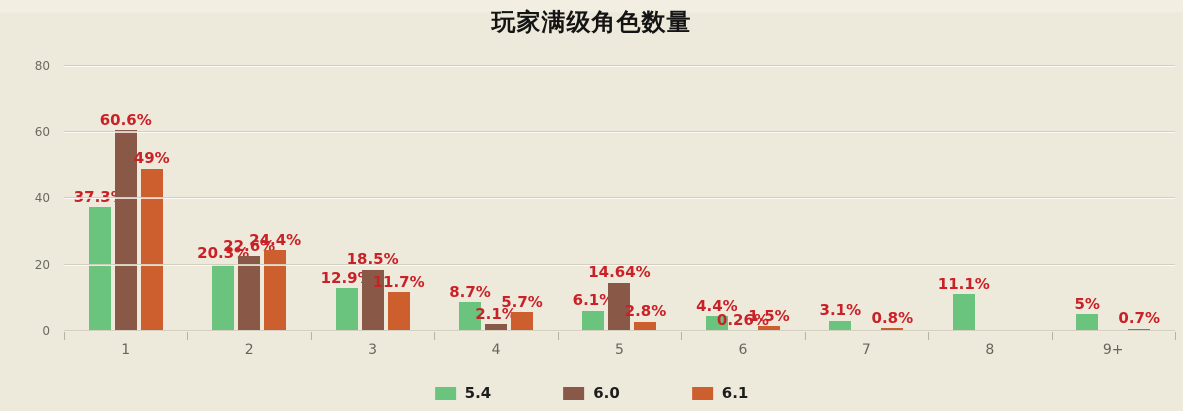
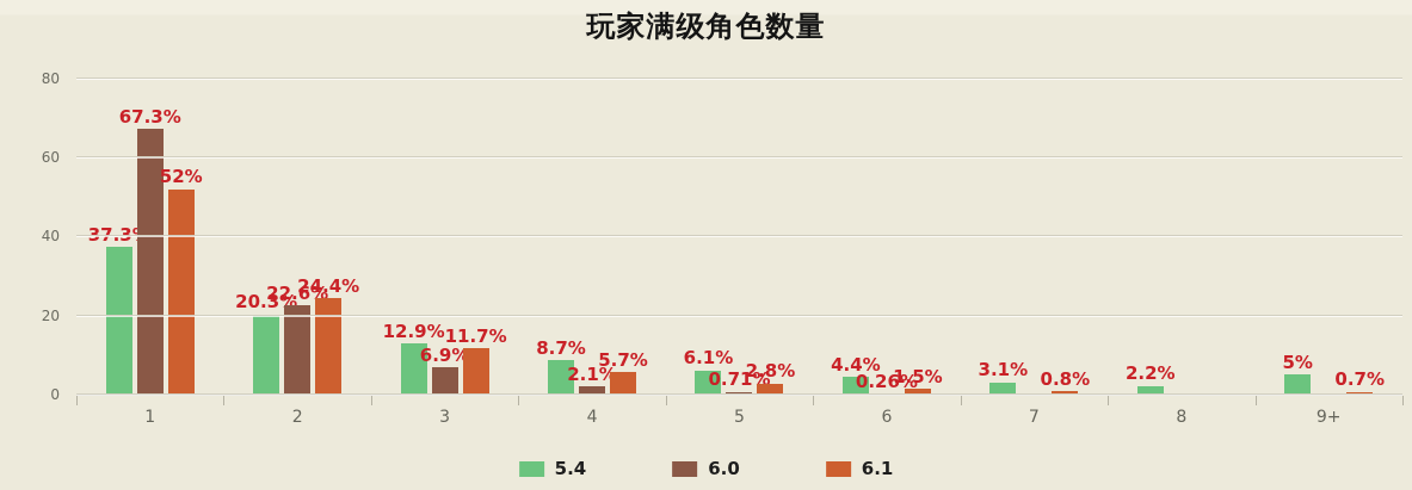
6.0/1: 60.6% -> 67.3%
6.1/1: 49% -> 52%
6.0/3: 18.5% -> 6.9%
6.0/5: 14.64% -> 0.71%
5.4/8: 11.1% -> 2.2%
